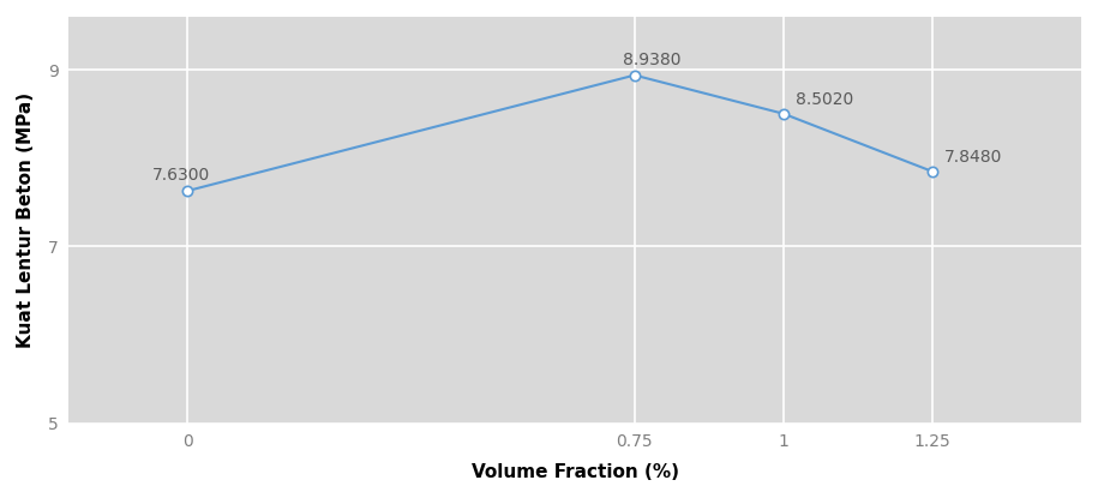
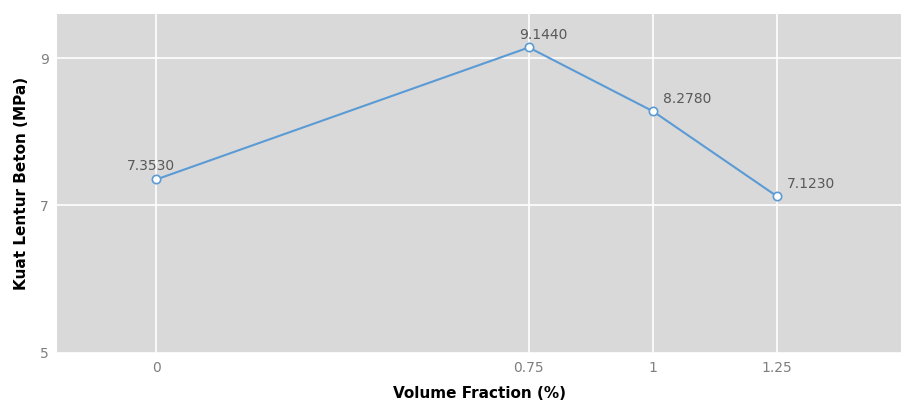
0: 7.6300 -> 7.3530
0.75: 8.9380 -> 9.1440
1: 8.5020 -> 8.2780
1.25: 7.8480 -> 7.1230
